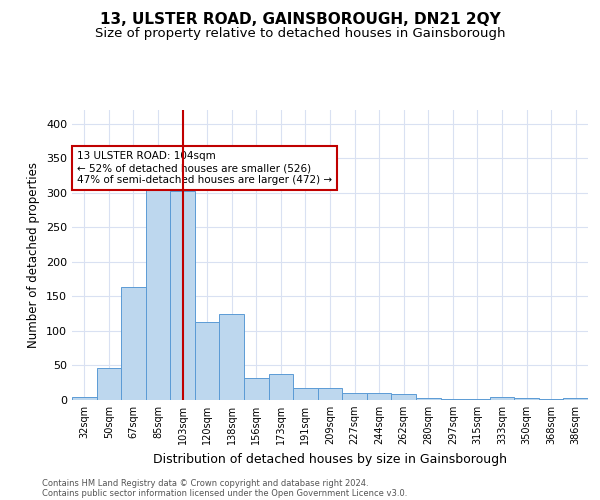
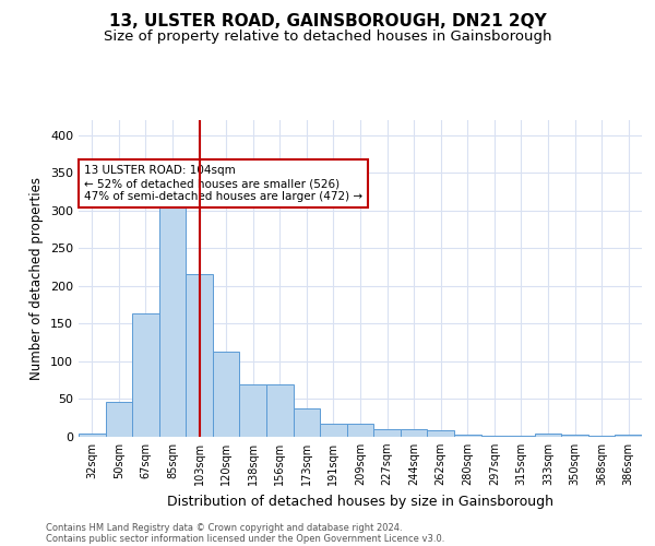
103sqm: 302 -> 216
138sqm: 124 -> 69
156sqm: 32 -> 69
